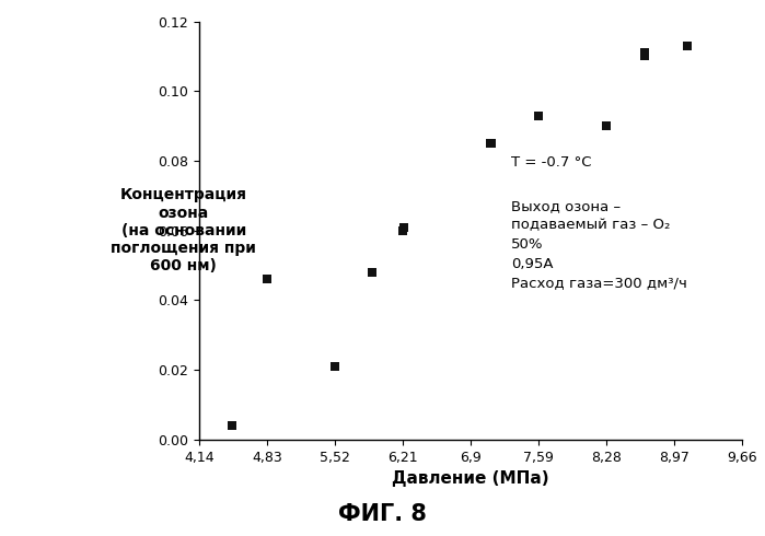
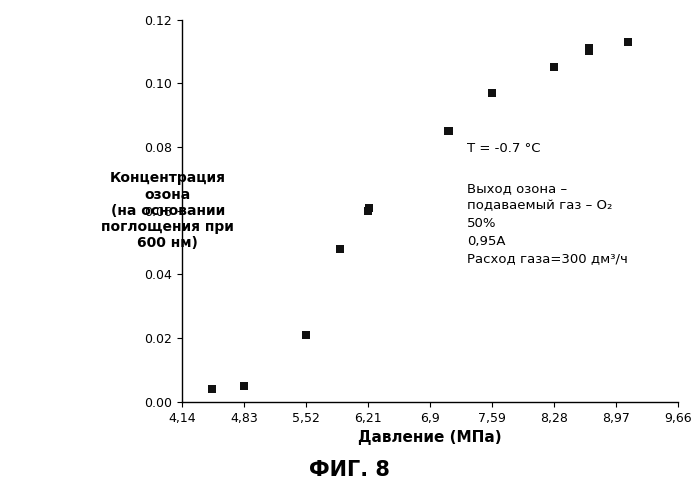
4,83: 0.046 -> 0.005
7,59: 0.093 -> 0.097
8,28: 0.090 -> 0.105
